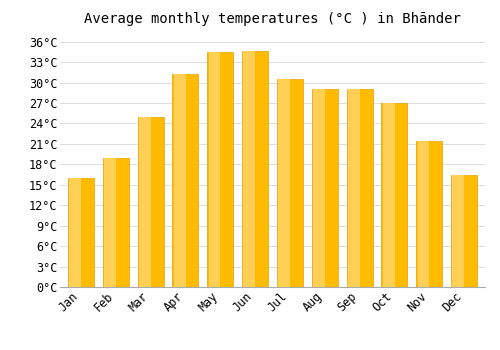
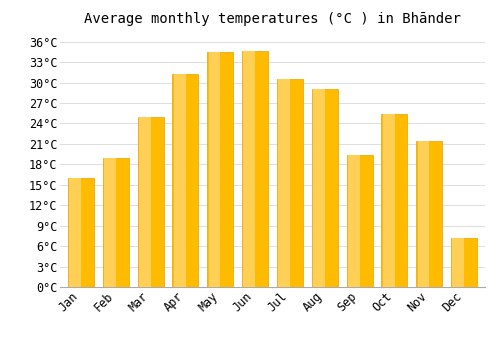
Sep: 29.0°C -> 19.4°C
Oct: 27.0°C -> 25.4°C
Dec: 16.5°C -> 7.2°C
